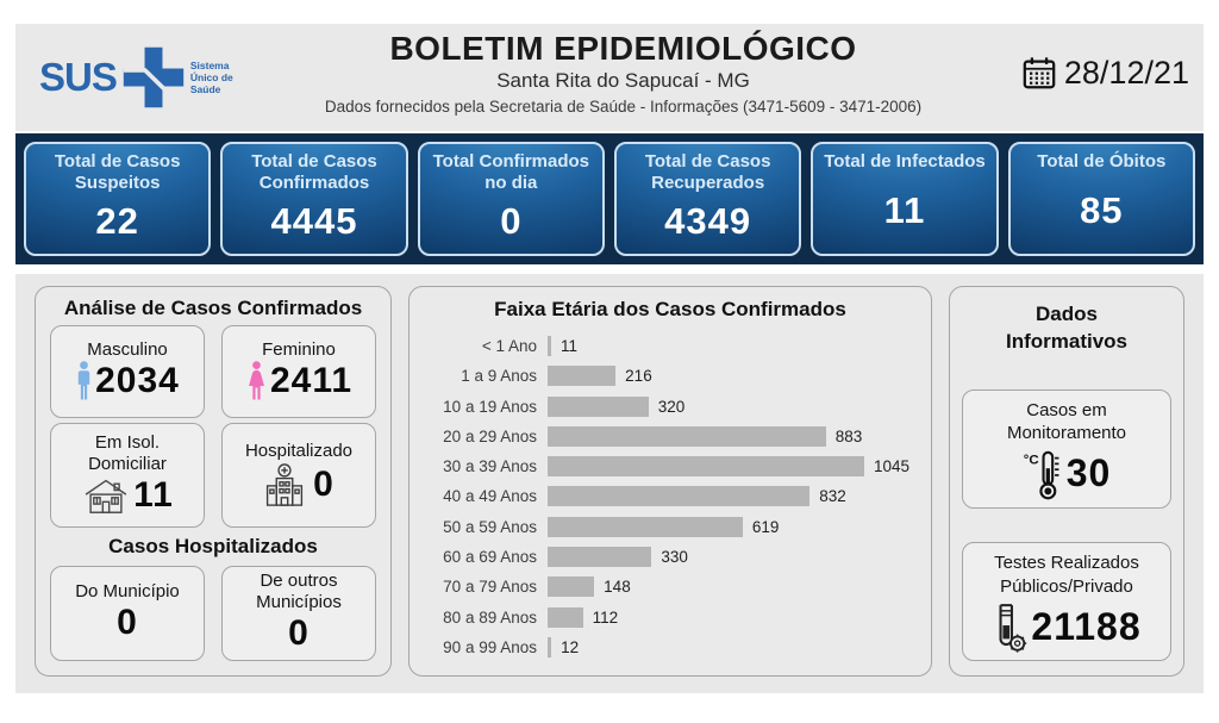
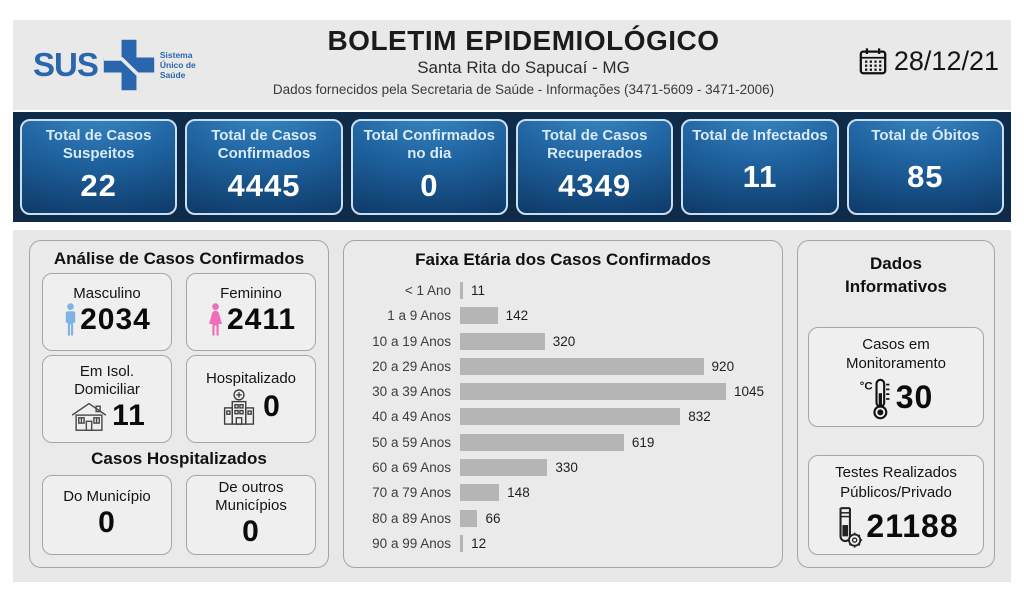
1 a 9 Anos: 216 -> 142
20 a 29 Anos: 883 -> 920
80 a 89 Anos: 112 -> 66
